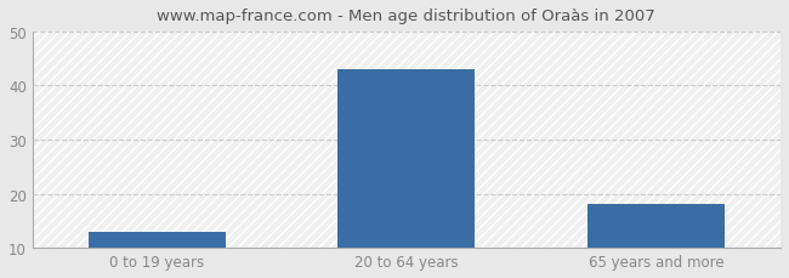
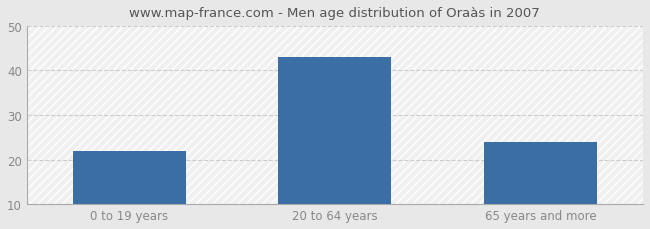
0 to 19 years: 13 -> 22
65 years and more: 18 -> 24
